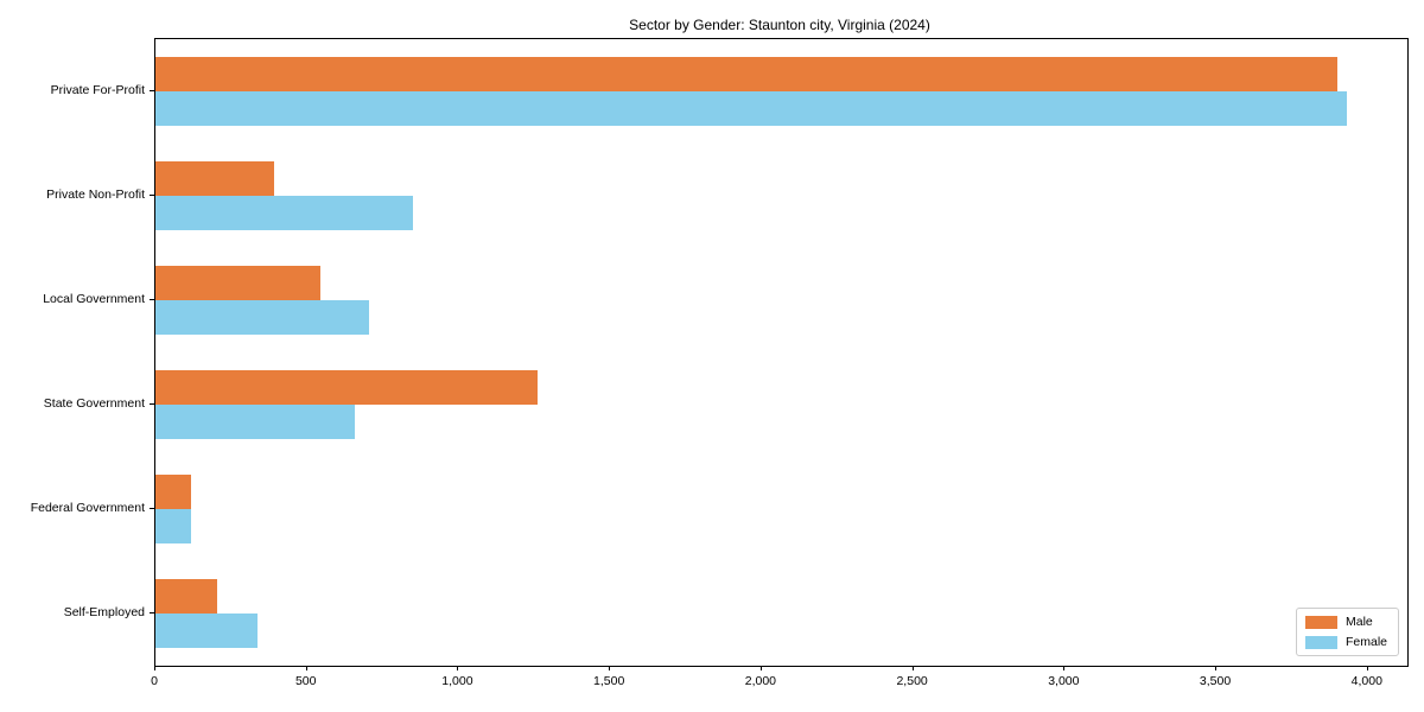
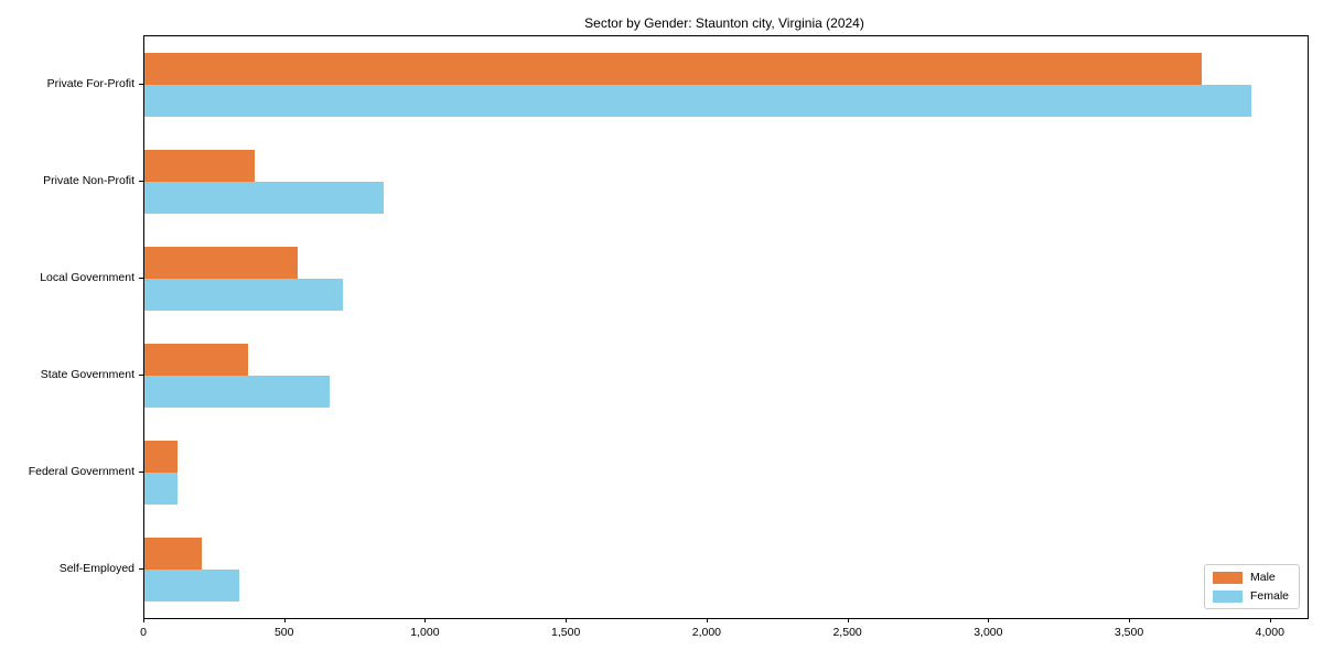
Male/Private For-Profit: 3900 -> 3760
Male/State Government: 1260 -> 370
